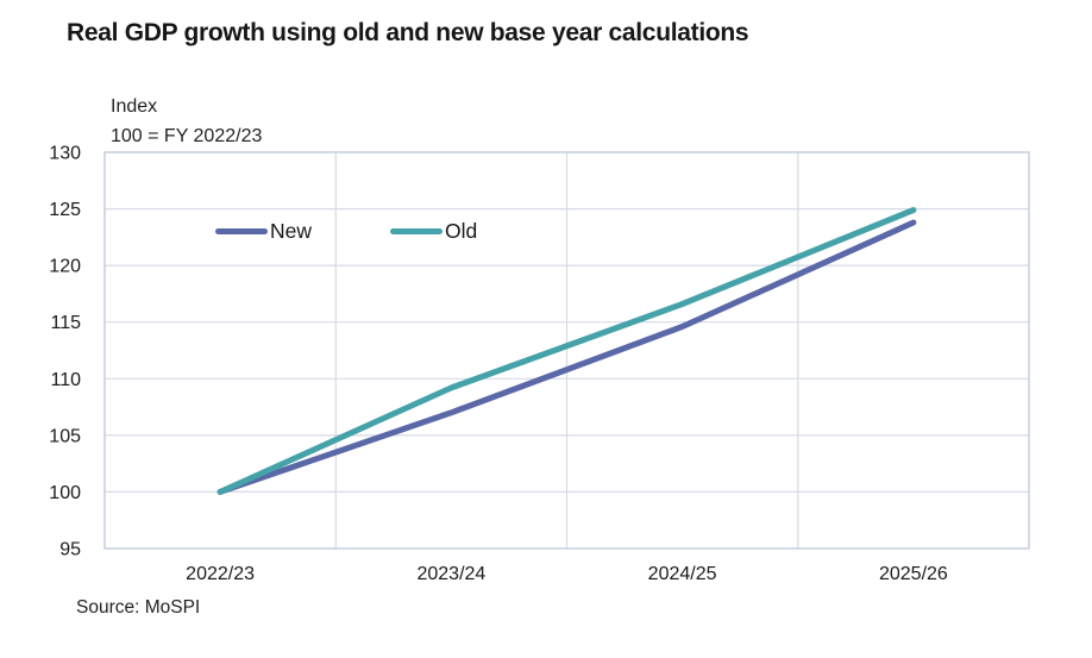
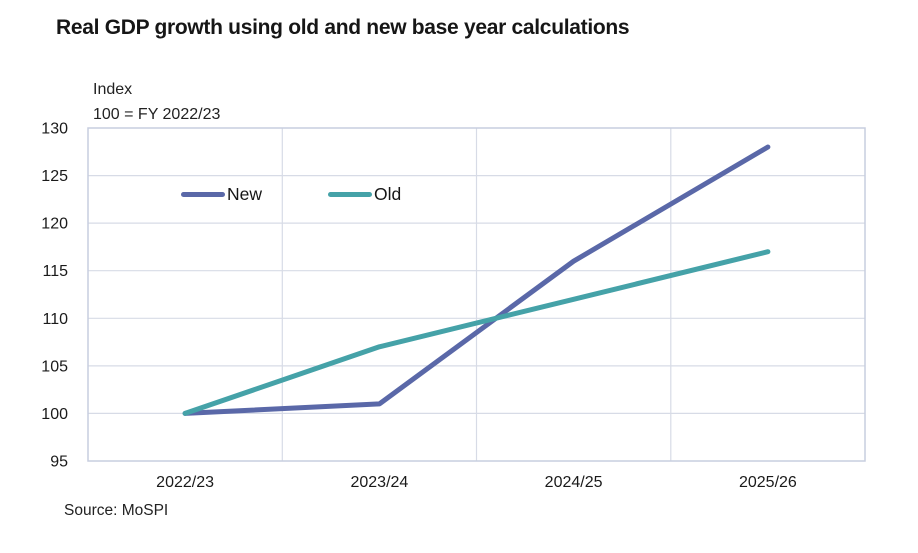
New/2023/24: 107 -> 101
Old/2023/24: 109 -> 107
New/2024/25: 115 -> 116
Old/2024/25: 117 -> 112
New/2025/26: 124 -> 128
Old/2025/26: 125 -> 117
